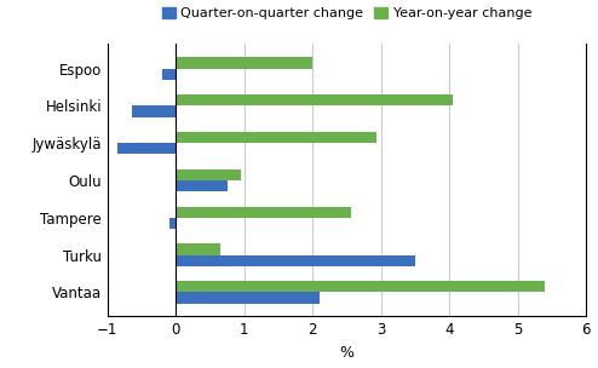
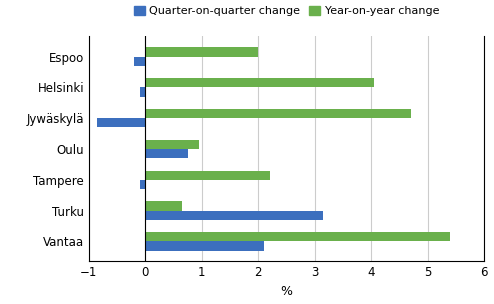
Quarter-on-quarter change/Helsinki: -0.64 -> -0.10
Year-on-year change/Jywäskylä: 2.94 -> 4.70
Year-on-year change/Tampere: 2.56 -> 2.20
Quarter-on-quarter change/Turku: 3.50 -> 3.15
